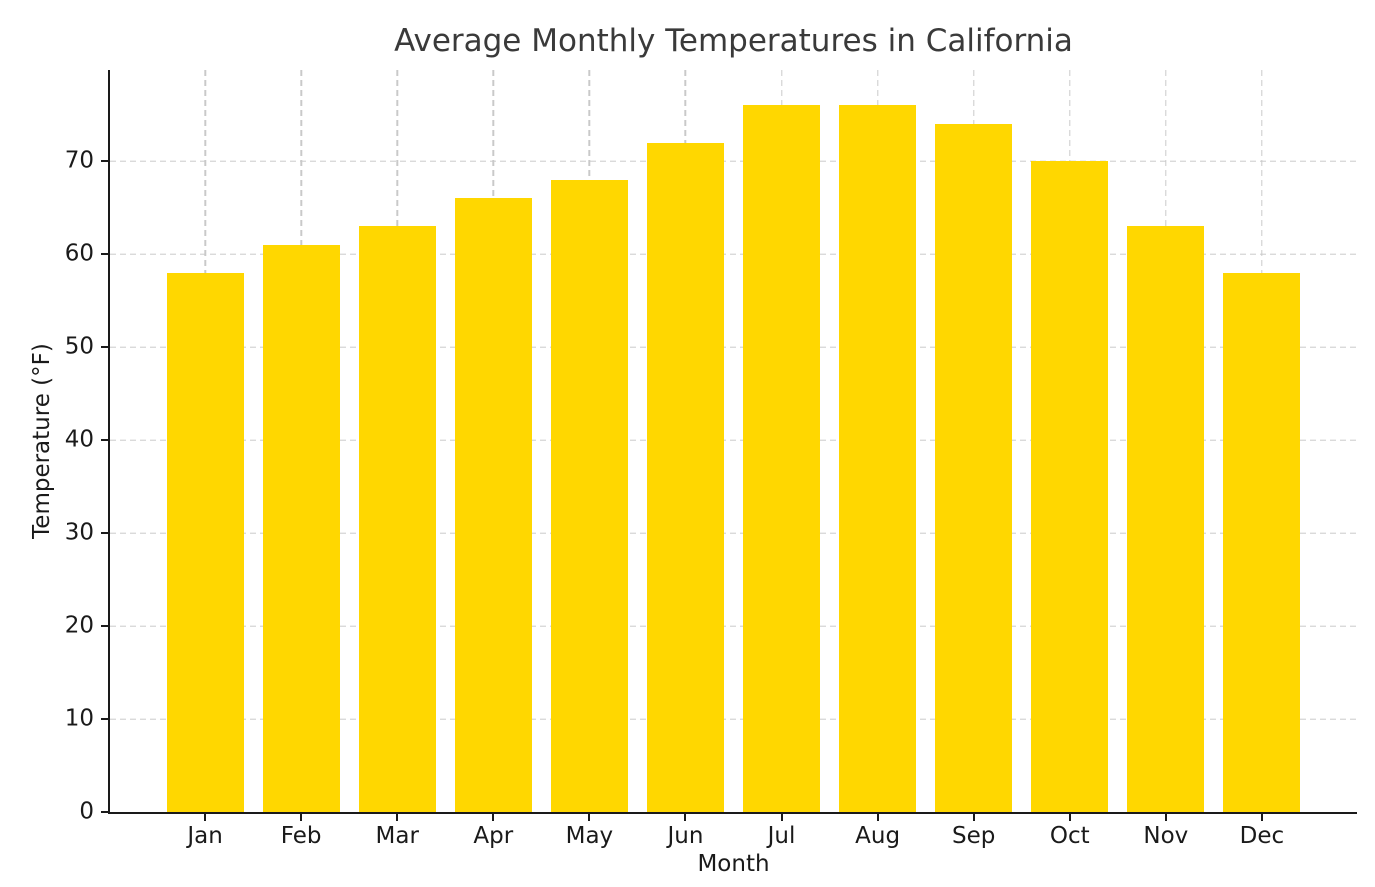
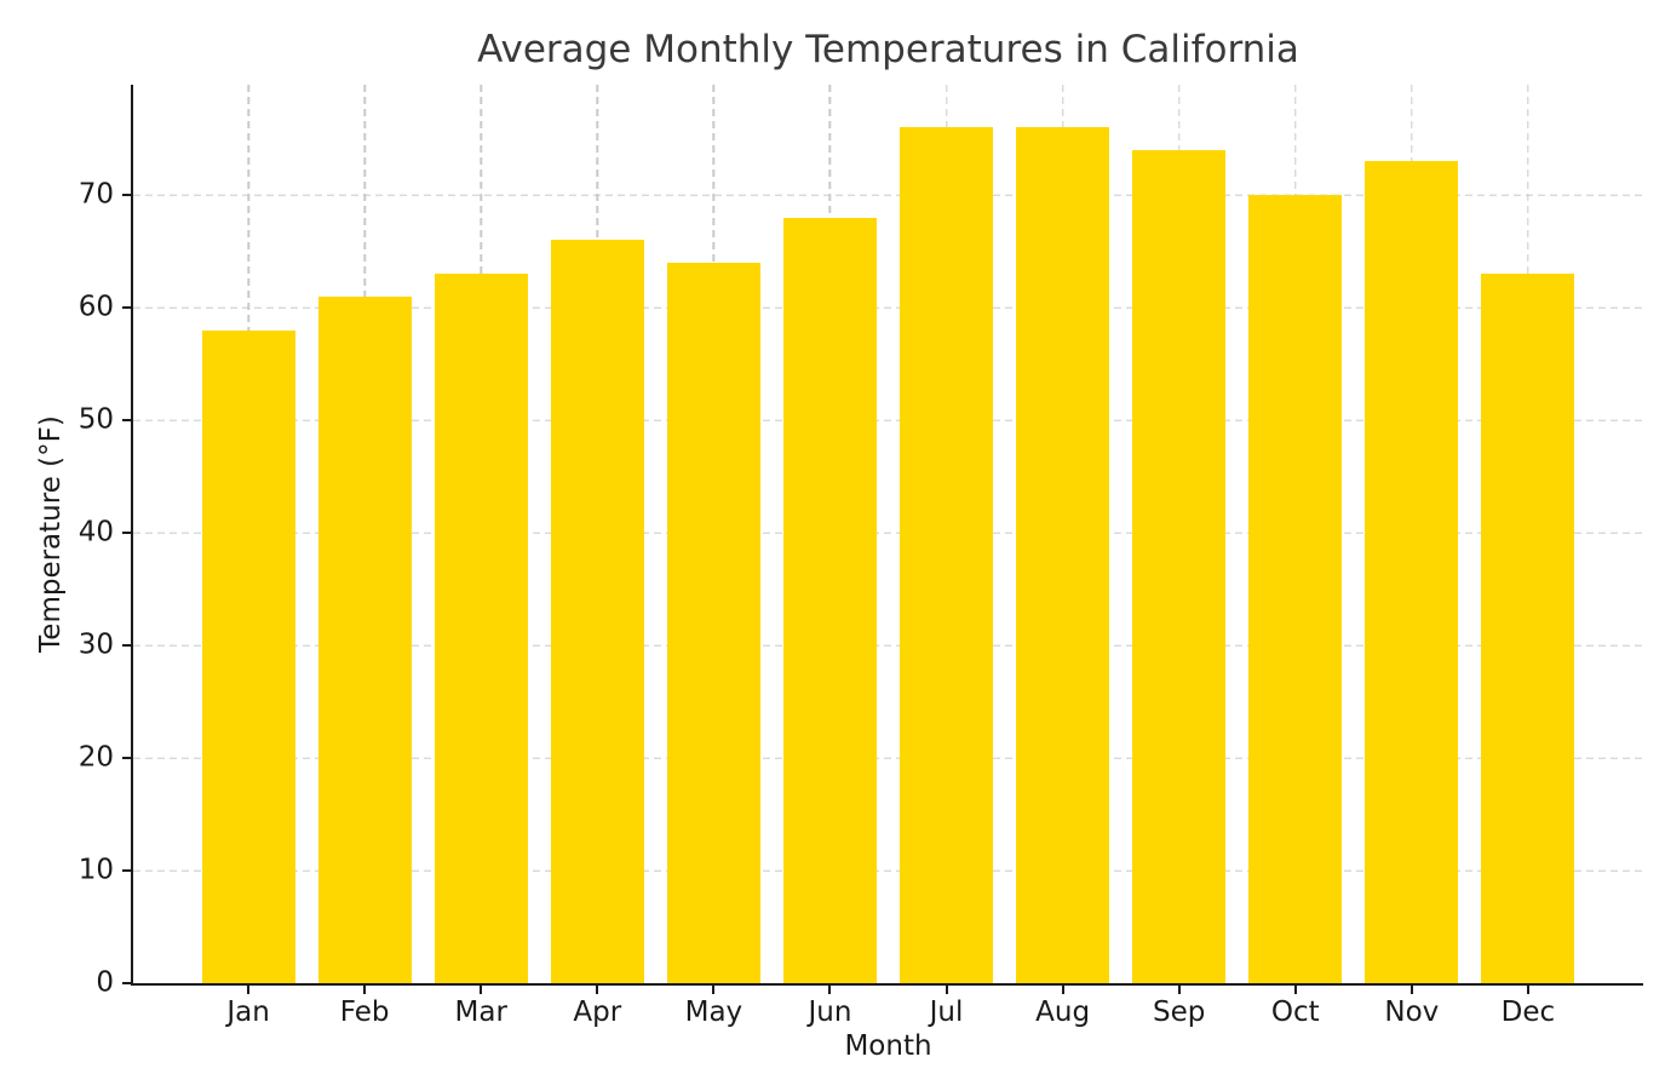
May: 68 -> 64
Jun: 72 -> 68
Nov: 63 -> 73
Dec: 58 -> 63
